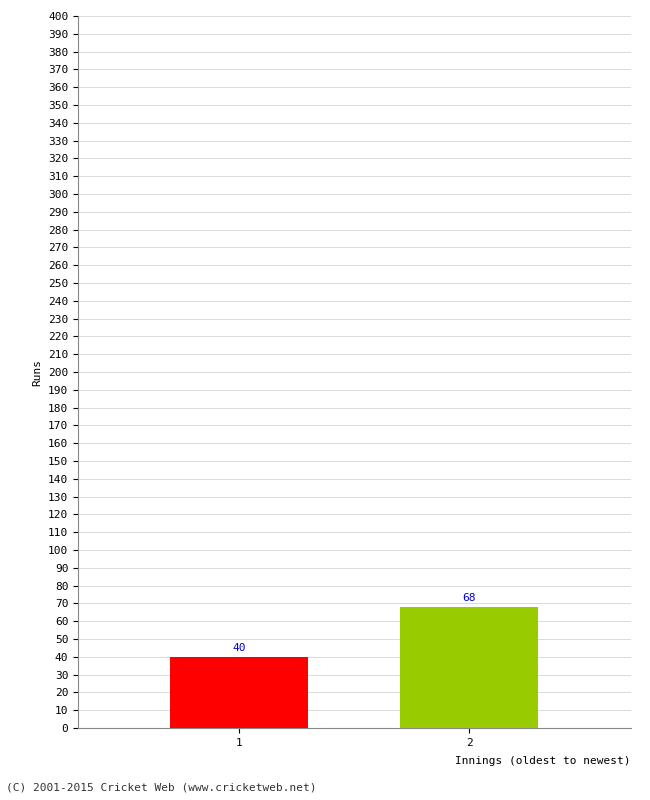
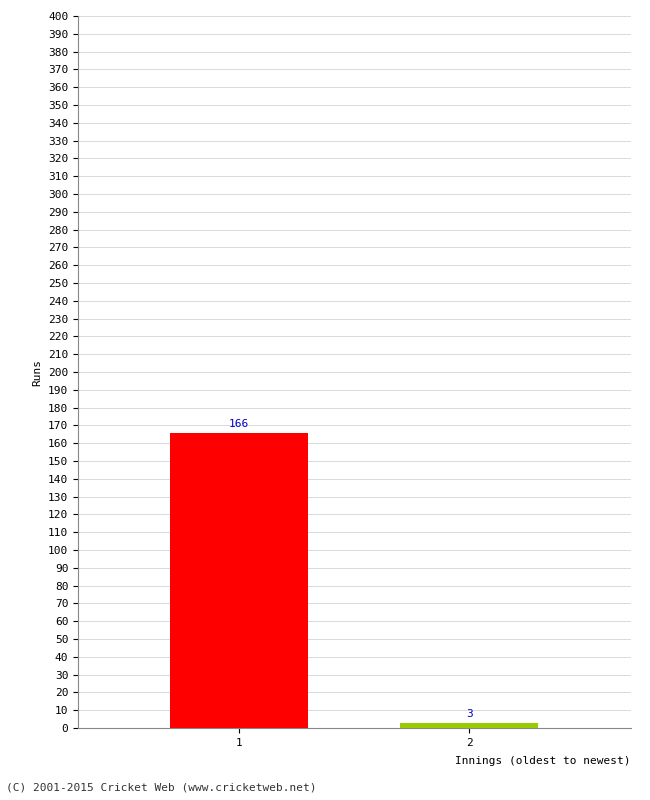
1: 40 -> 166
2: 68 -> 3
